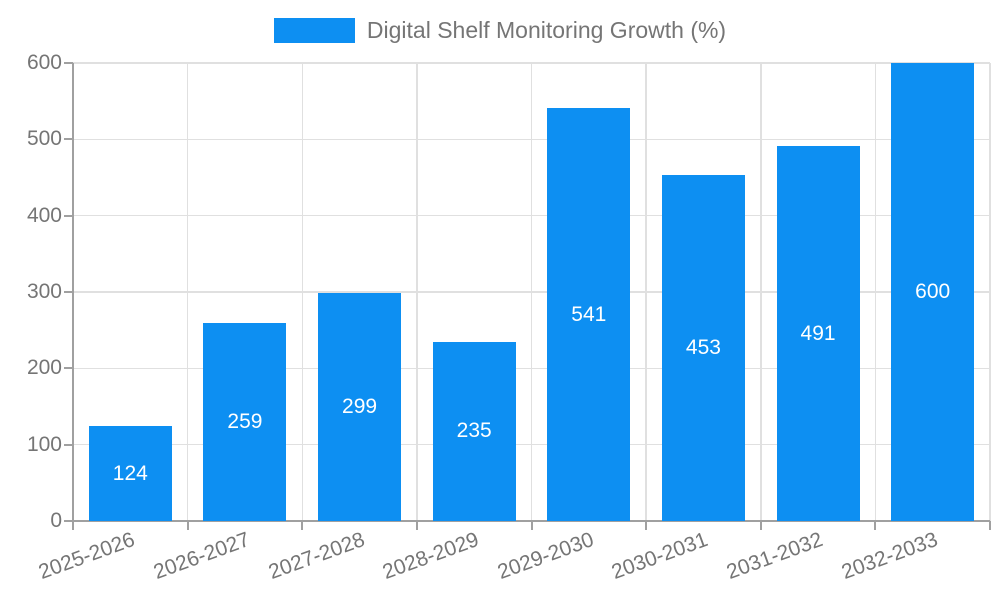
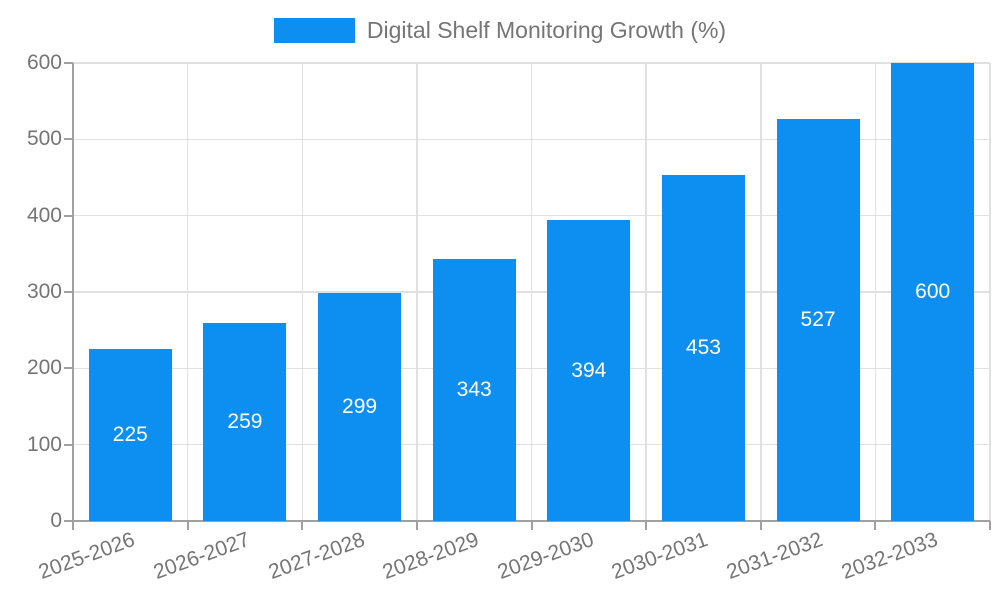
2025-2026: 124 -> 225
2028-2029: 235 -> 343
2029-2030: 541 -> 394
2031-2032: 491 -> 527
